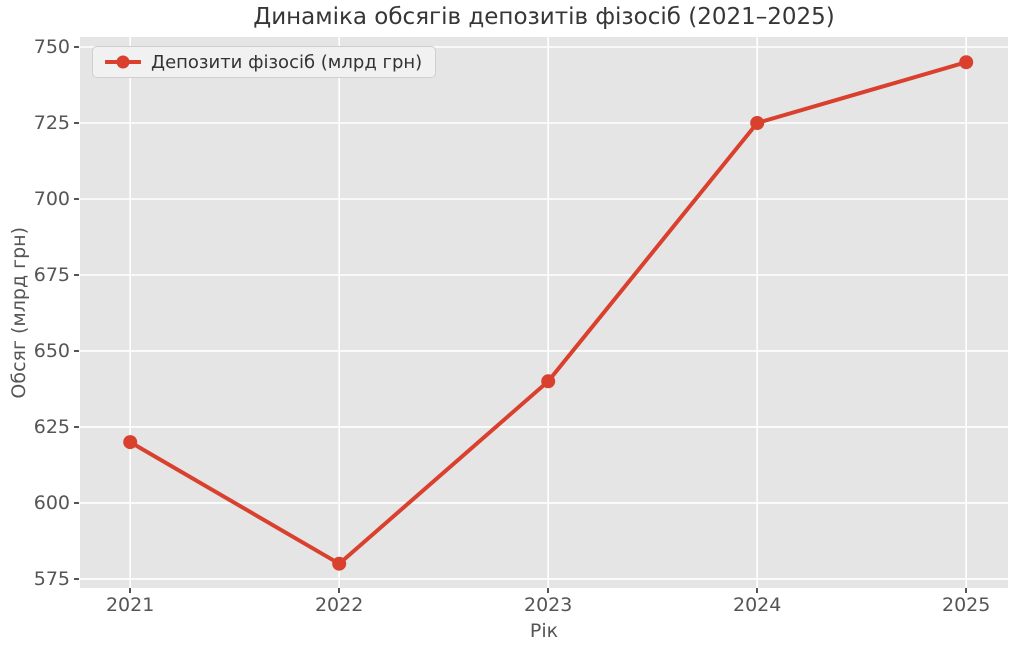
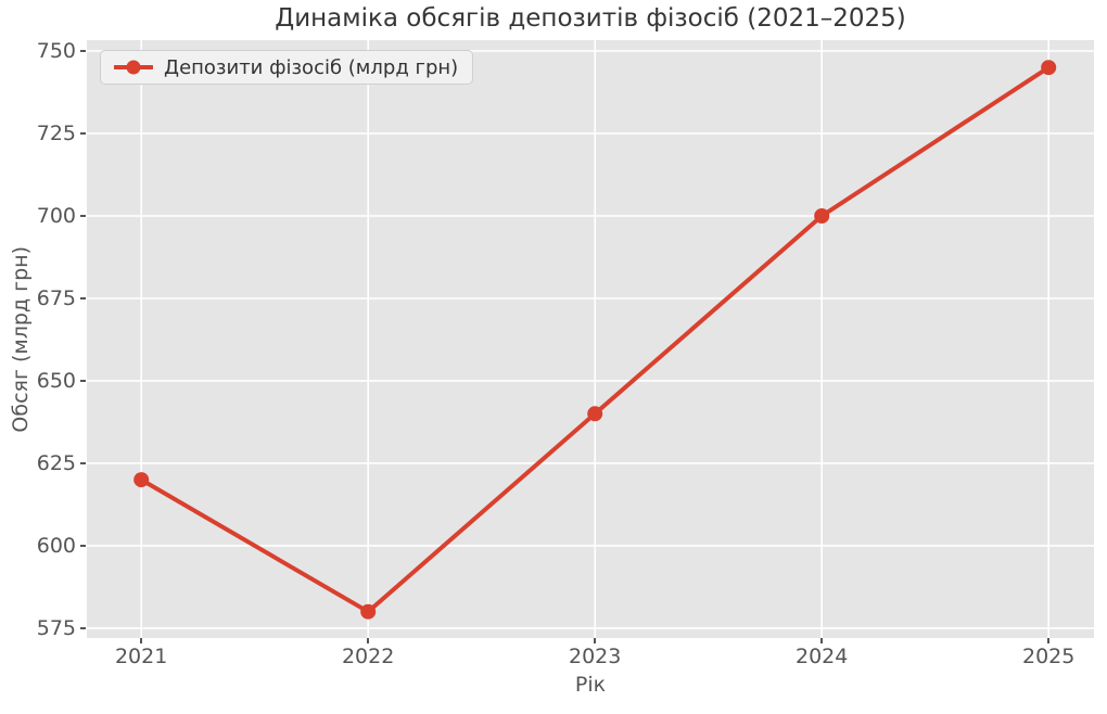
2024: 725 -> 700
